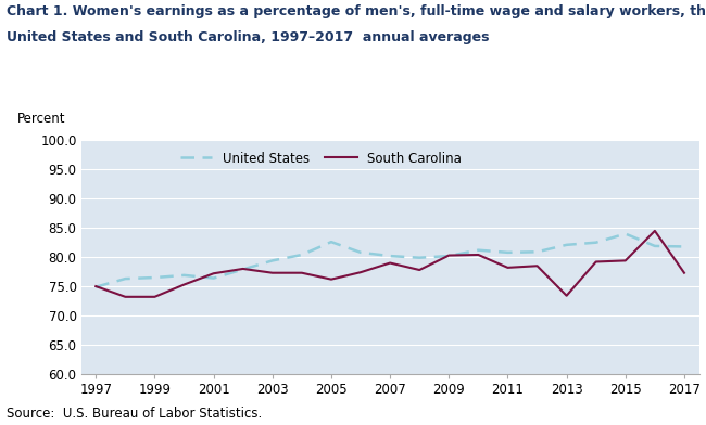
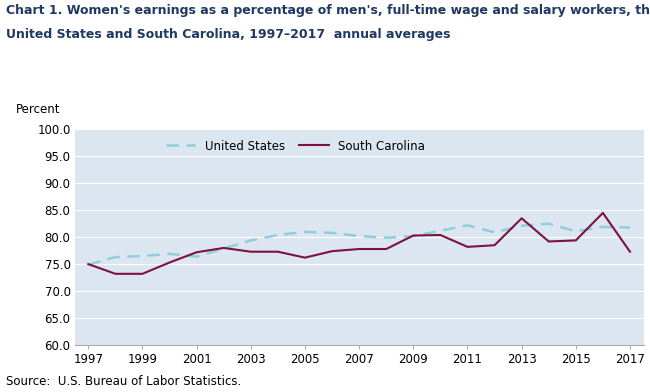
United States/2005: 82.6 -> 81.0
South Carolina/2007: 79.0 -> 77.8
United States/2011: 80.8 -> 82.2
South Carolina/2013: 73.4 -> 83.5
United States/2015: 84.0 -> 81.1
